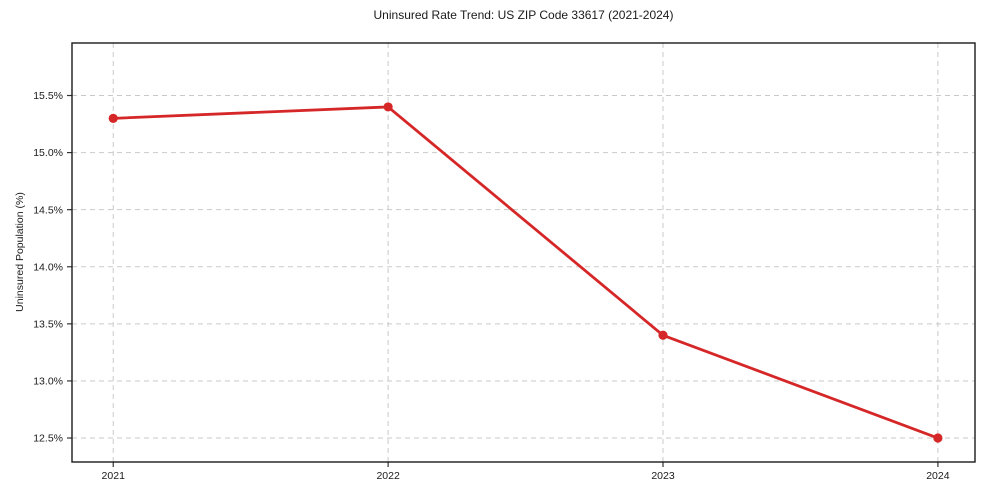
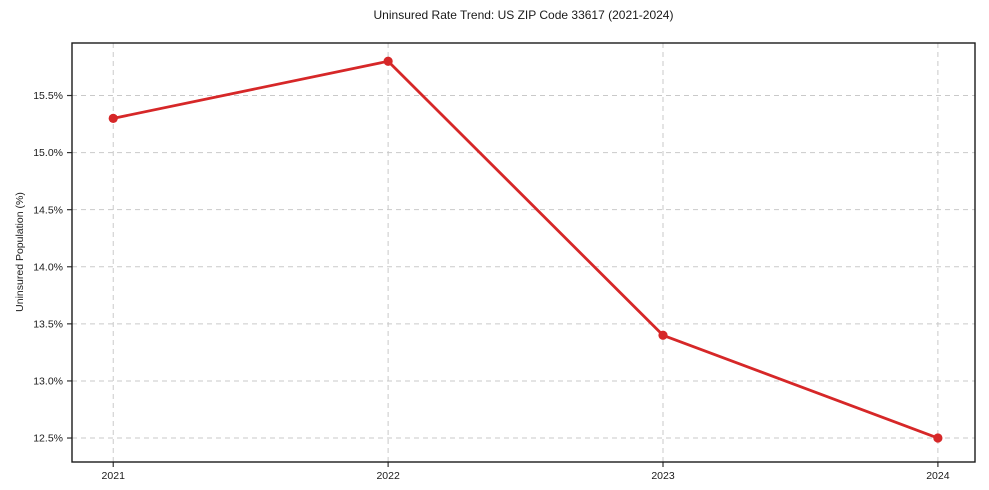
2022: 15.4% -> 15.8%
